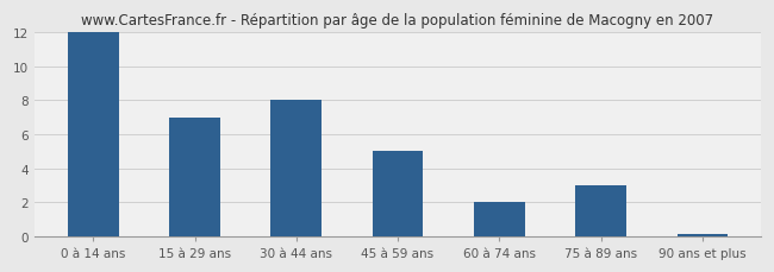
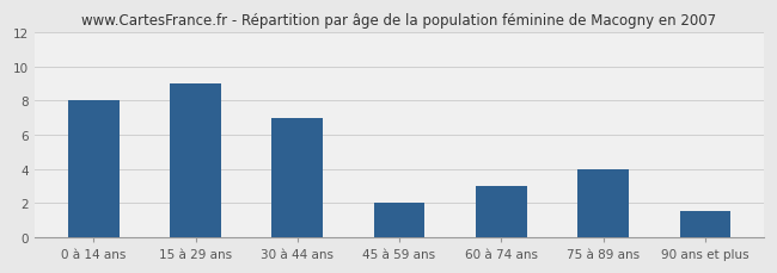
0 à 14 ans: 12.0 -> 8.0
15 à 29 ans: 7.0 -> 9.0
30 à 44 ans: 8.0 -> 7.0
45 à 59 ans: 5.0 -> 2.0
60 à 74 ans: 2.0 -> 3.0
75 à 89 ans: 3.0 -> 4.0
90 ans et plus: 0.1 -> 1.5
